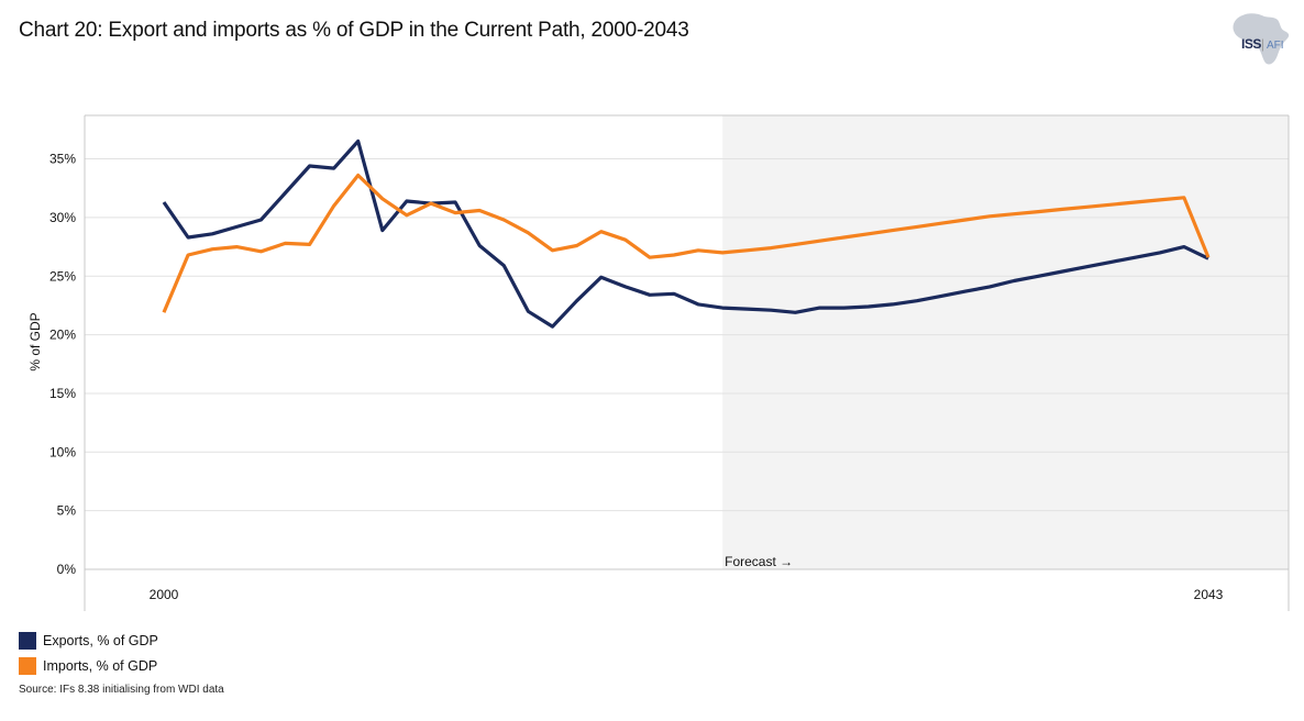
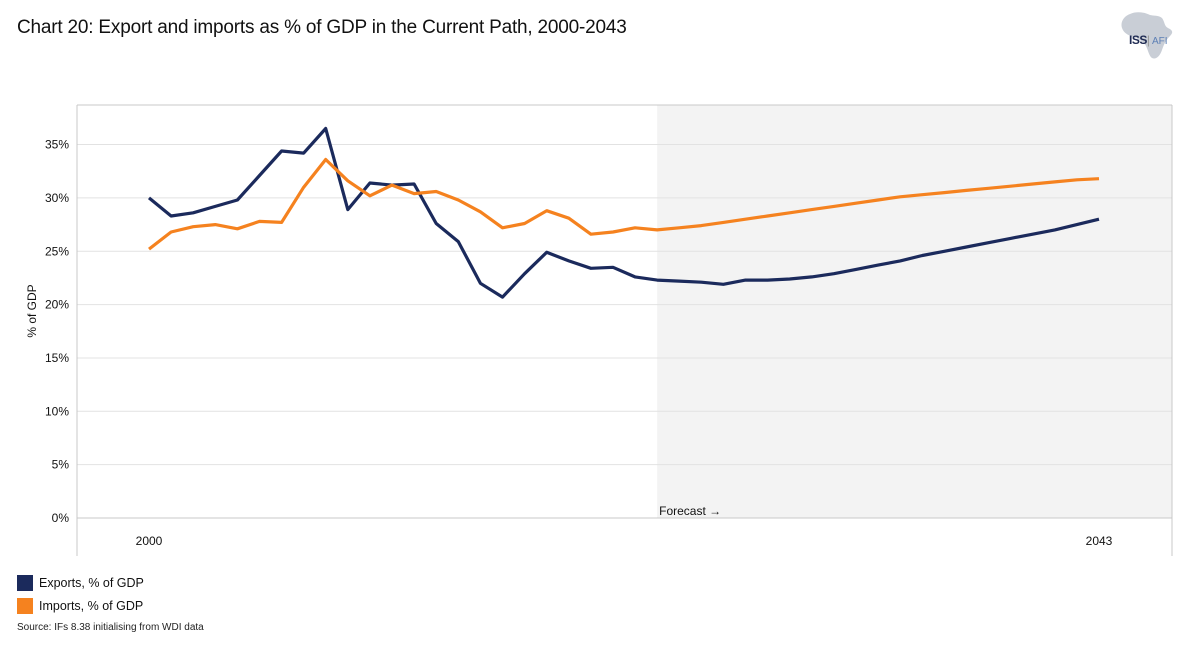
Exports, % of GDP/2000: 31.3% -> 30.0%
Imports, % of GDP/2000: 21.9% -> 25.2%
Exports, % of GDP/2043: 26.5% -> 28.0%
Imports, % of GDP/2043: 26.6% -> 31.8%
